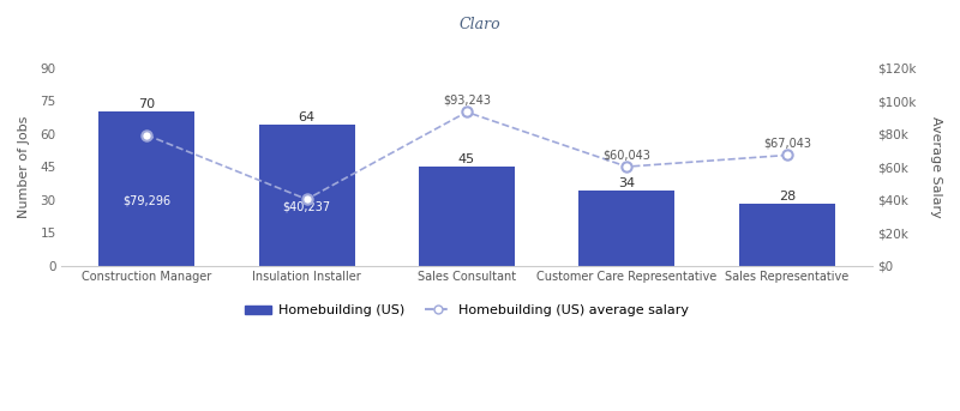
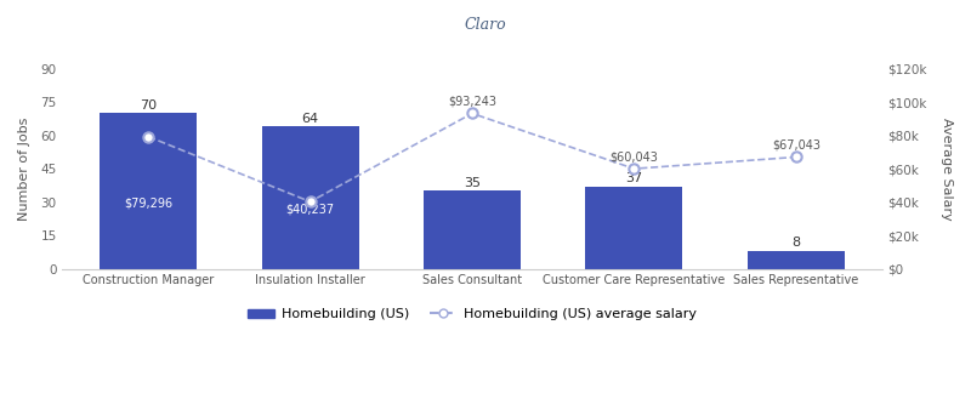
Homebuilding (US)/Sales Consultant: 45 -> 35
Homebuilding (US)/Customer Care Representative: 34 -> 37
Homebuilding (US)/Sales Representative: 28 -> 8
